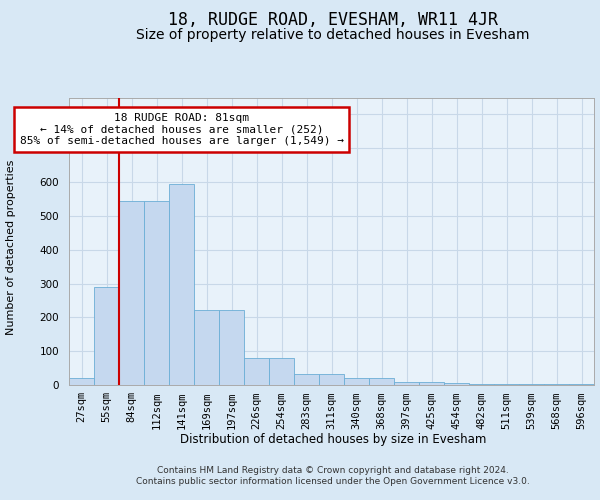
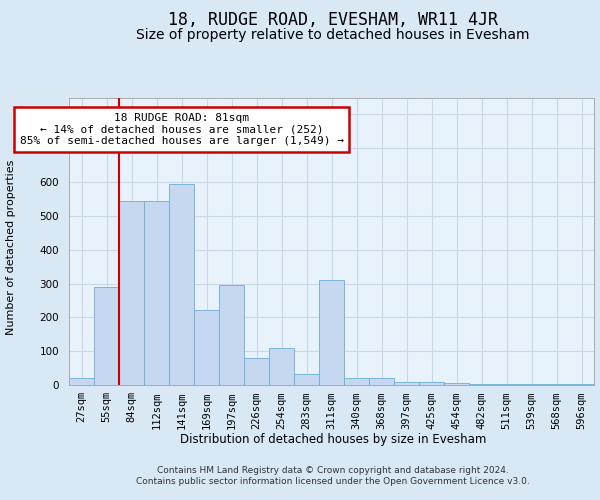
197sqm: 222 -> 295
254sqm: 80 -> 110
311sqm: 33 -> 310
